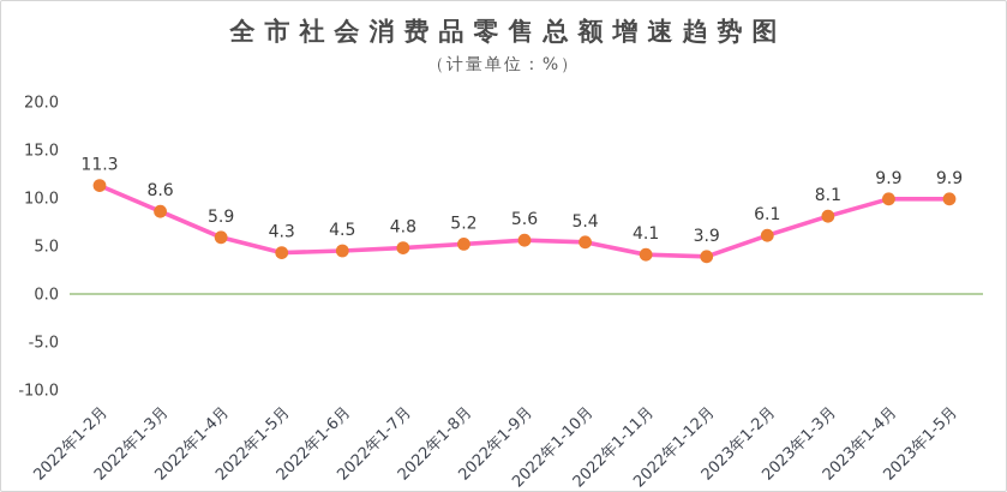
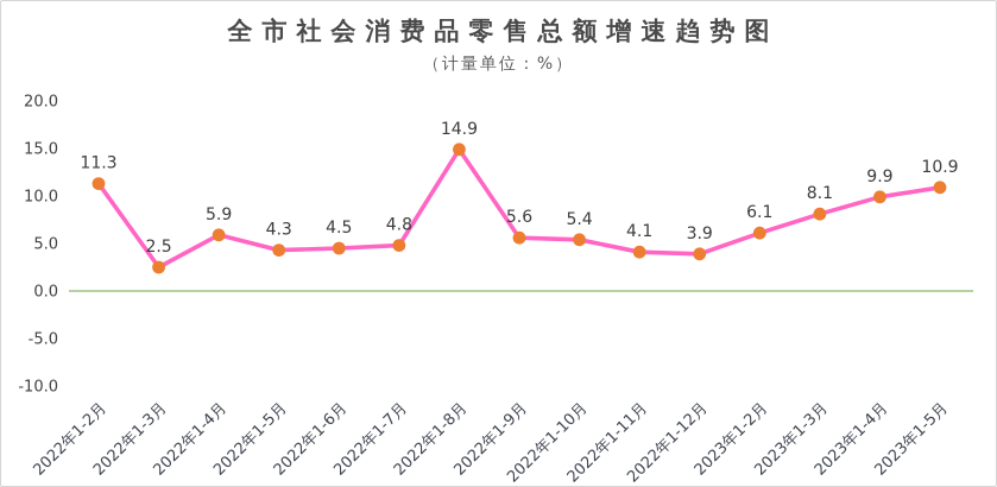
2022年1-3月: 8.6 -> 2.5
2022年1-8月: 5.2 -> 14.9
2023年1-5月: 9.9 -> 10.9
